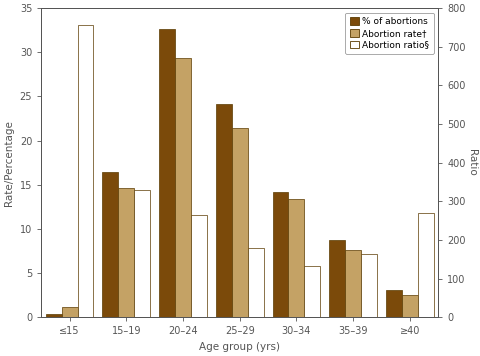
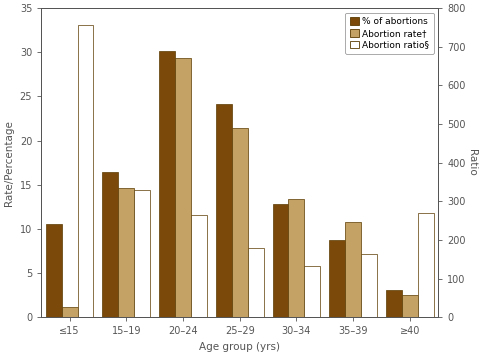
% of abortions/≤15: 0.4 -> 10.6
% of abortions/20–24: 32.6 -> 30.2
% of abortions/30–34: 14.2 -> 12.8
Abortion rate†/35–39: 7.6 -> 10.8
